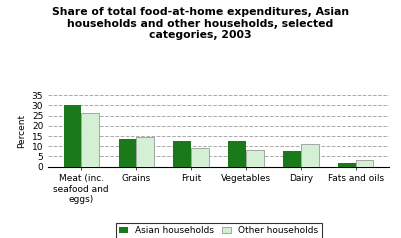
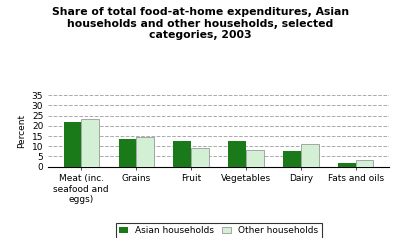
Asian households/Meat (inc. seafood and eggs): 30.0 -> 22.0
Other households/Meat (inc. seafood and eggs): 26.5 -> 23.5
